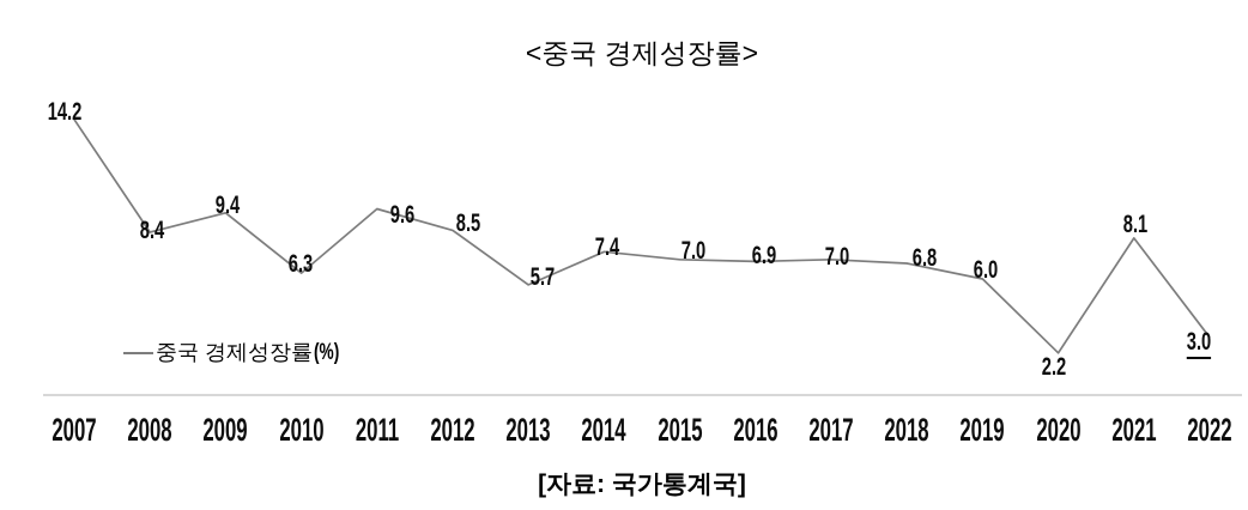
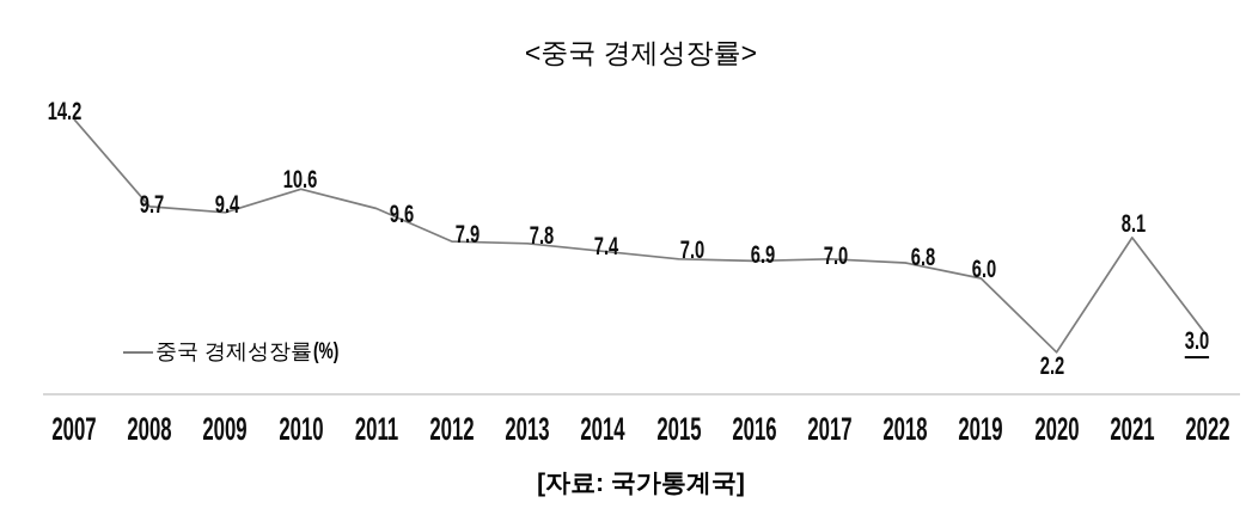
2008: 8.4 -> 9.7
2010: 6.3 -> 10.6
2012: 8.5 -> 7.9
2013: 5.7 -> 7.8
